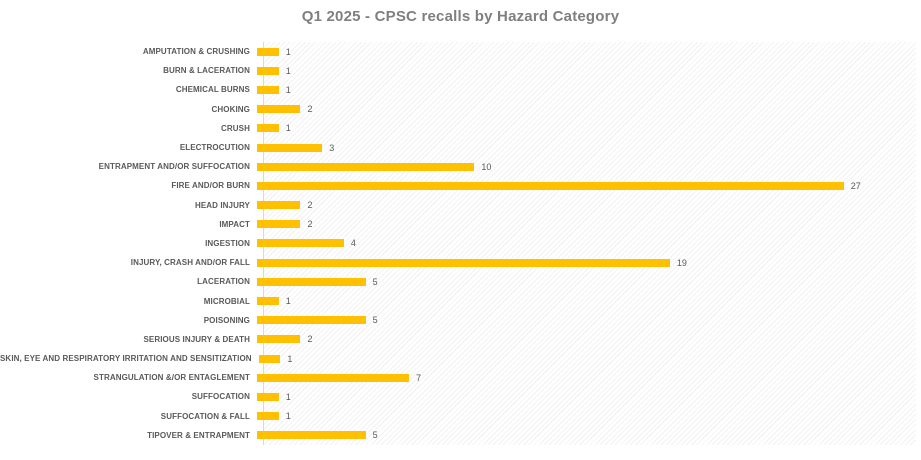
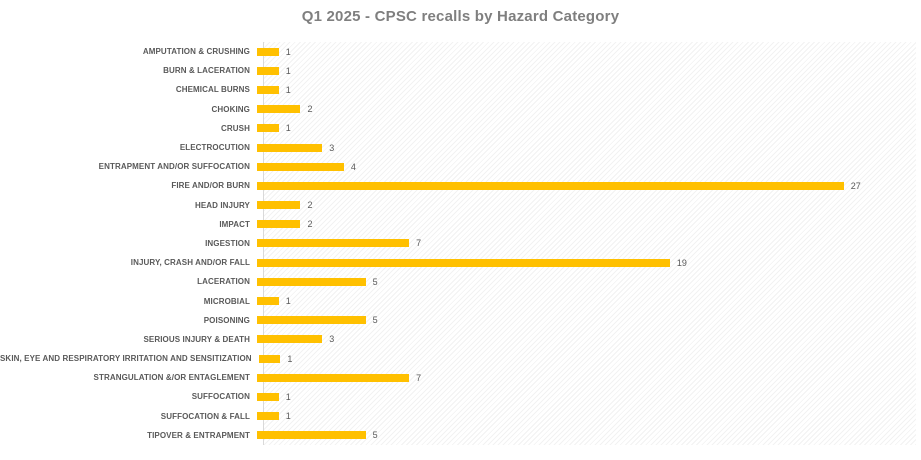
ENTRAPMENT AND/OR SUFFOCATION: 10 -> 4
INGESTION: 4 -> 7
SERIOUS INJURY & DEATH: 2 -> 3
